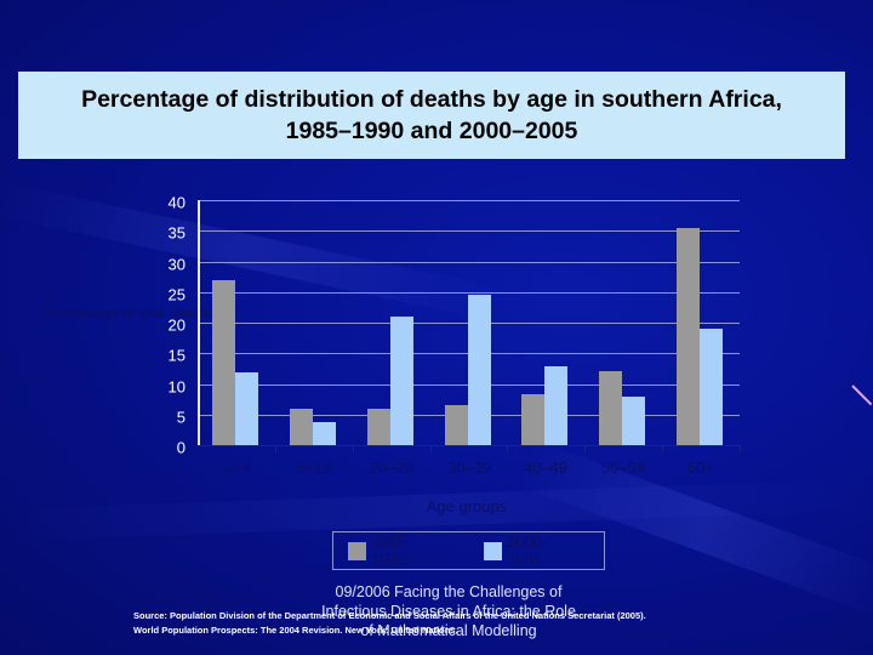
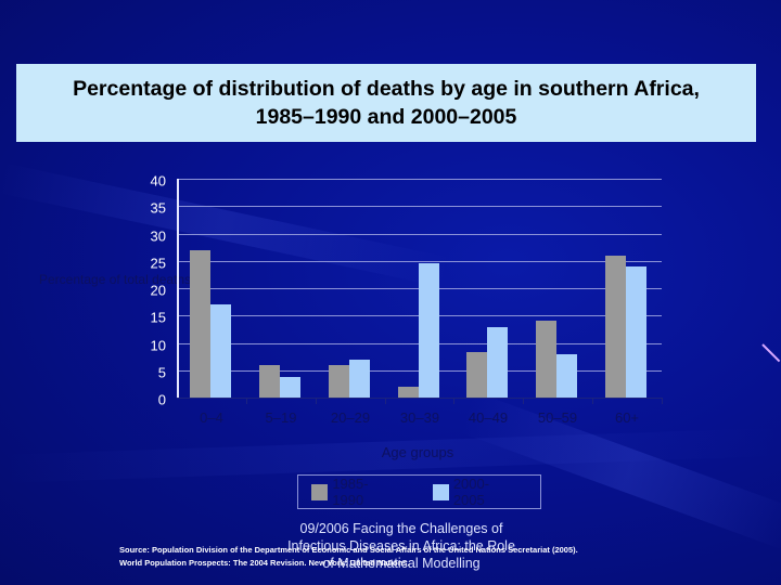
2000-2005/0–4: 12 -> 17
2000-2005/20–29: 21 -> 7
1985-1990/30–39: 6 -> 2
1985-1990/50–59: 12 -> 14
1985-1990/60+: 36 -> 26
2000-2005/60+: 19 -> 24
